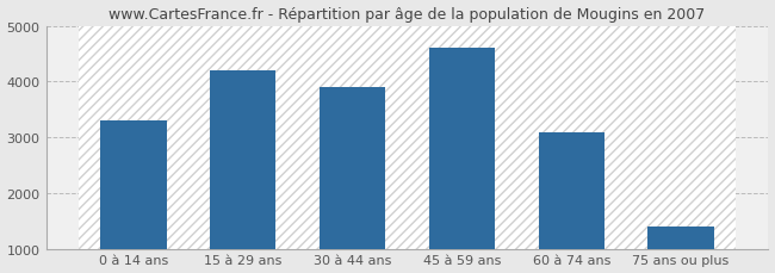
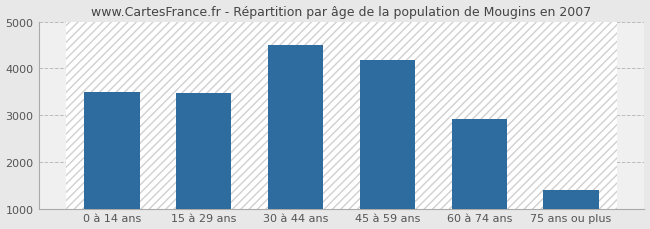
0 à 14 ans: 3300 -> 3500
15 à 29 ans: 4200 -> 3470
30 à 44 ans: 3900 -> 4490
45 à 59 ans: 4600 -> 4180
60 à 74 ans: 3100 -> 2930
